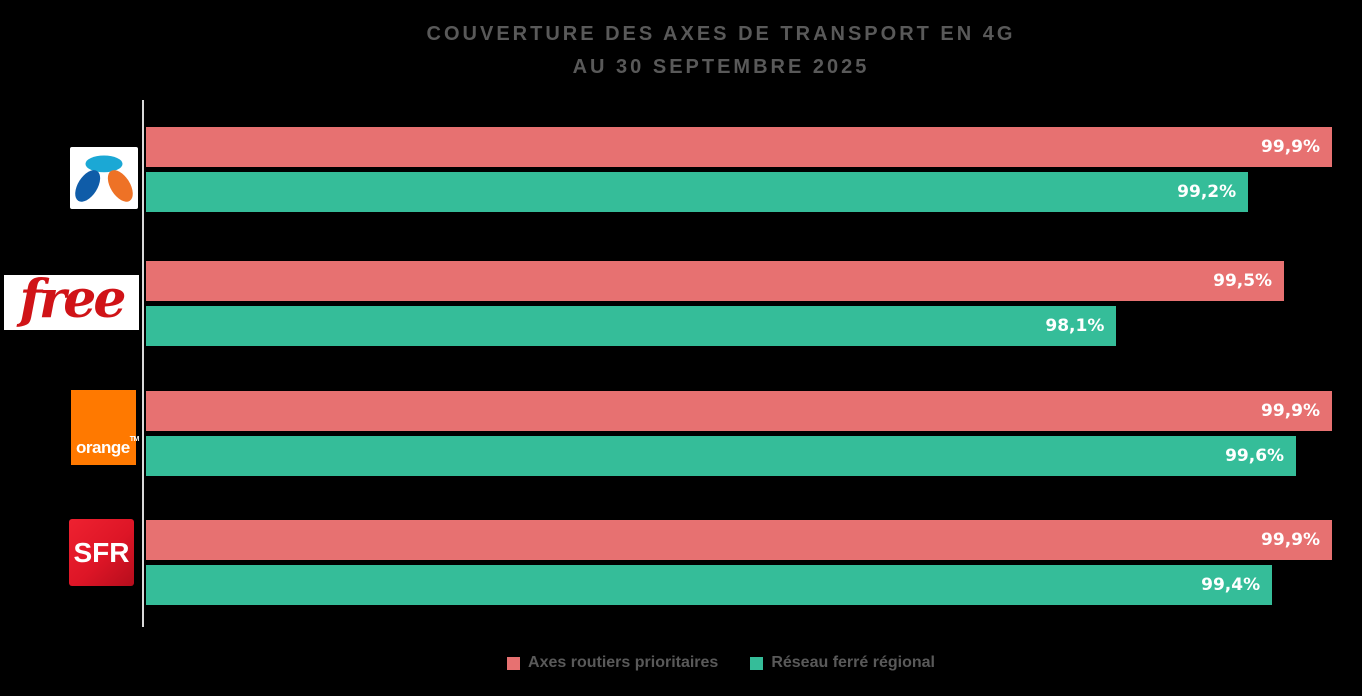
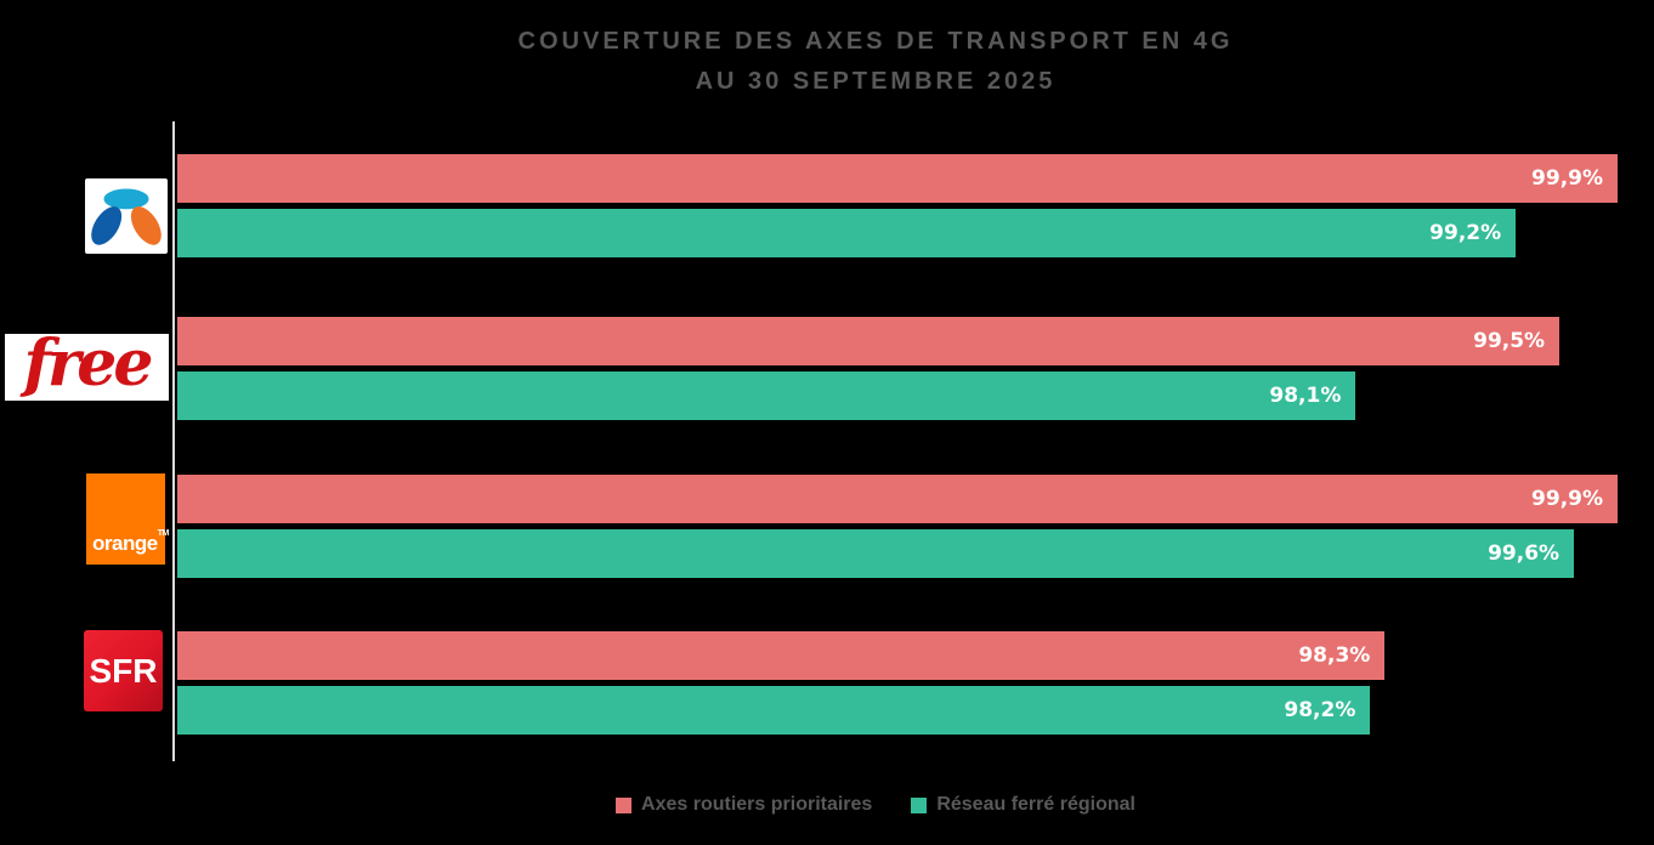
Axes routiers prioritaires/SFR: 99,9% -> 98,3%
Réseau ferré régional/SFR: 99,4% -> 98,2%
